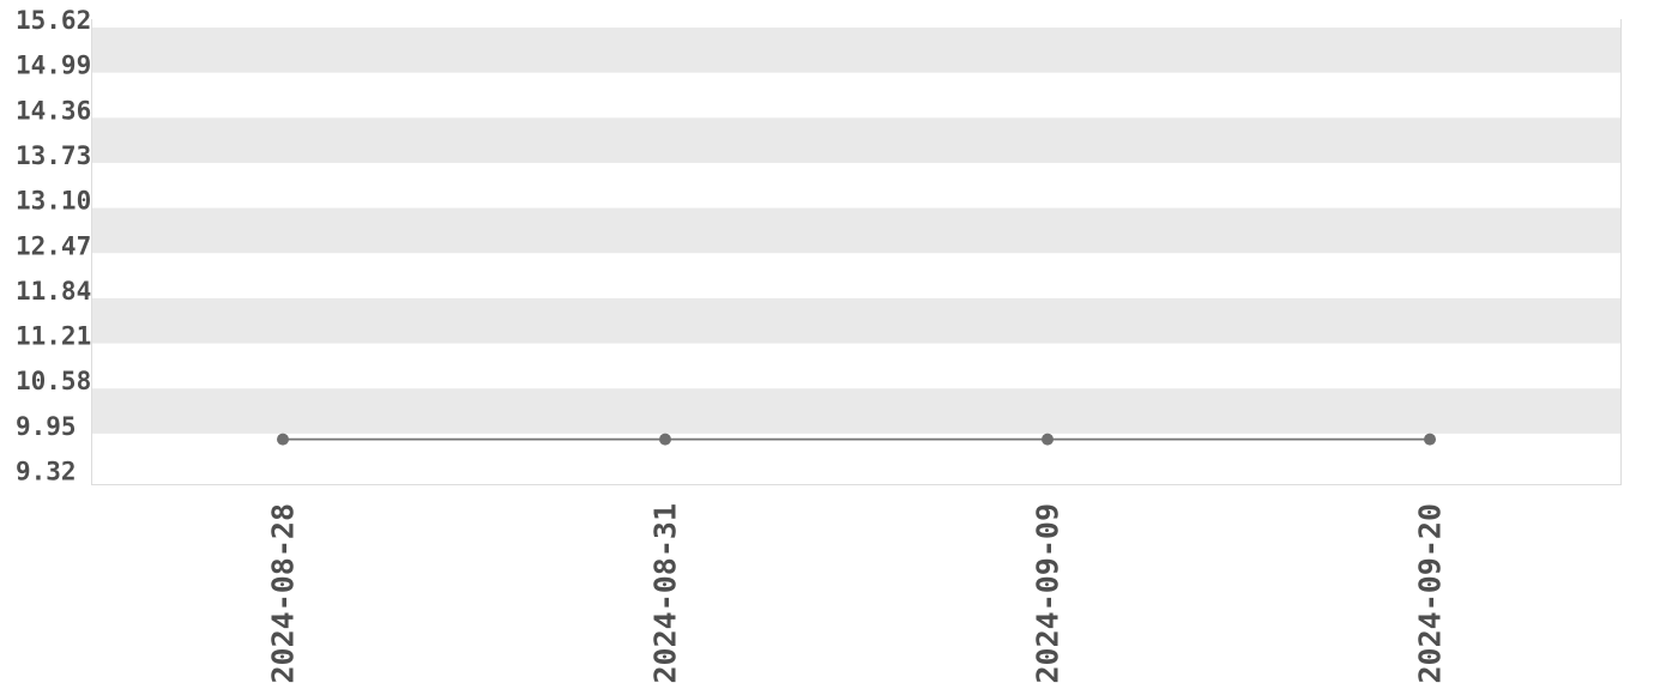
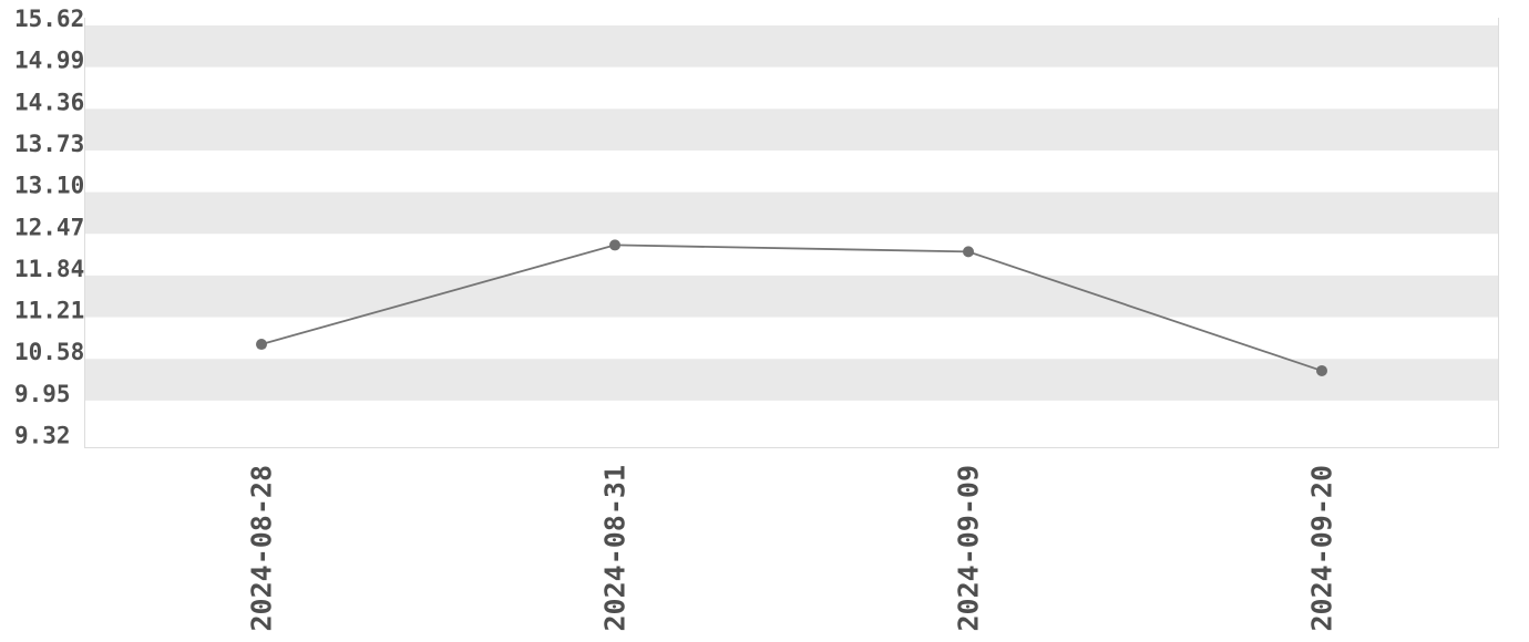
2024-08-28: 9.9 -> 10.8
2024-08-31: 9.9 -> 12.3
2024-09-09: 9.9 -> 12.2
2024-09-20: 9.9 -> 10.4
